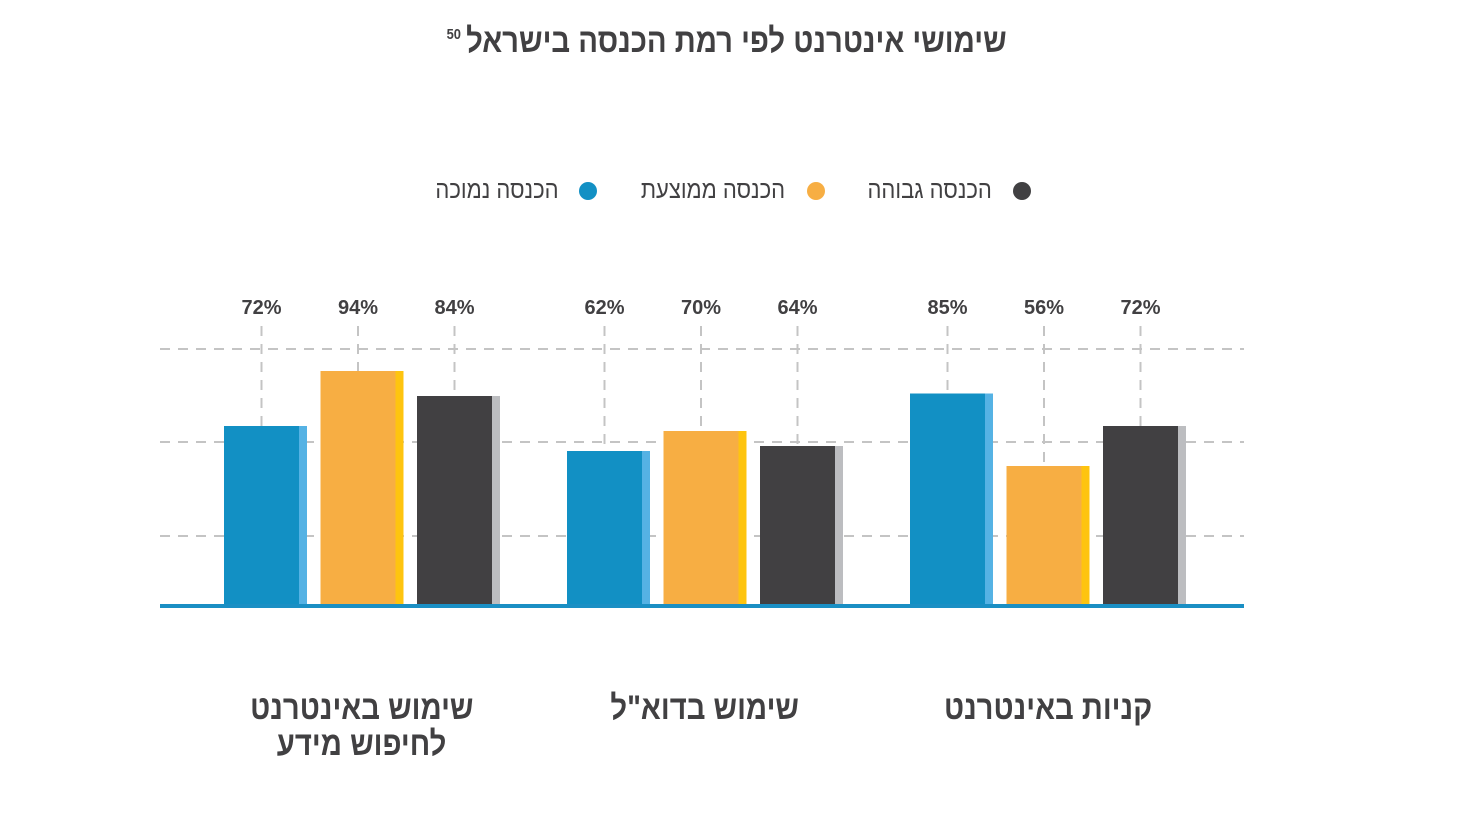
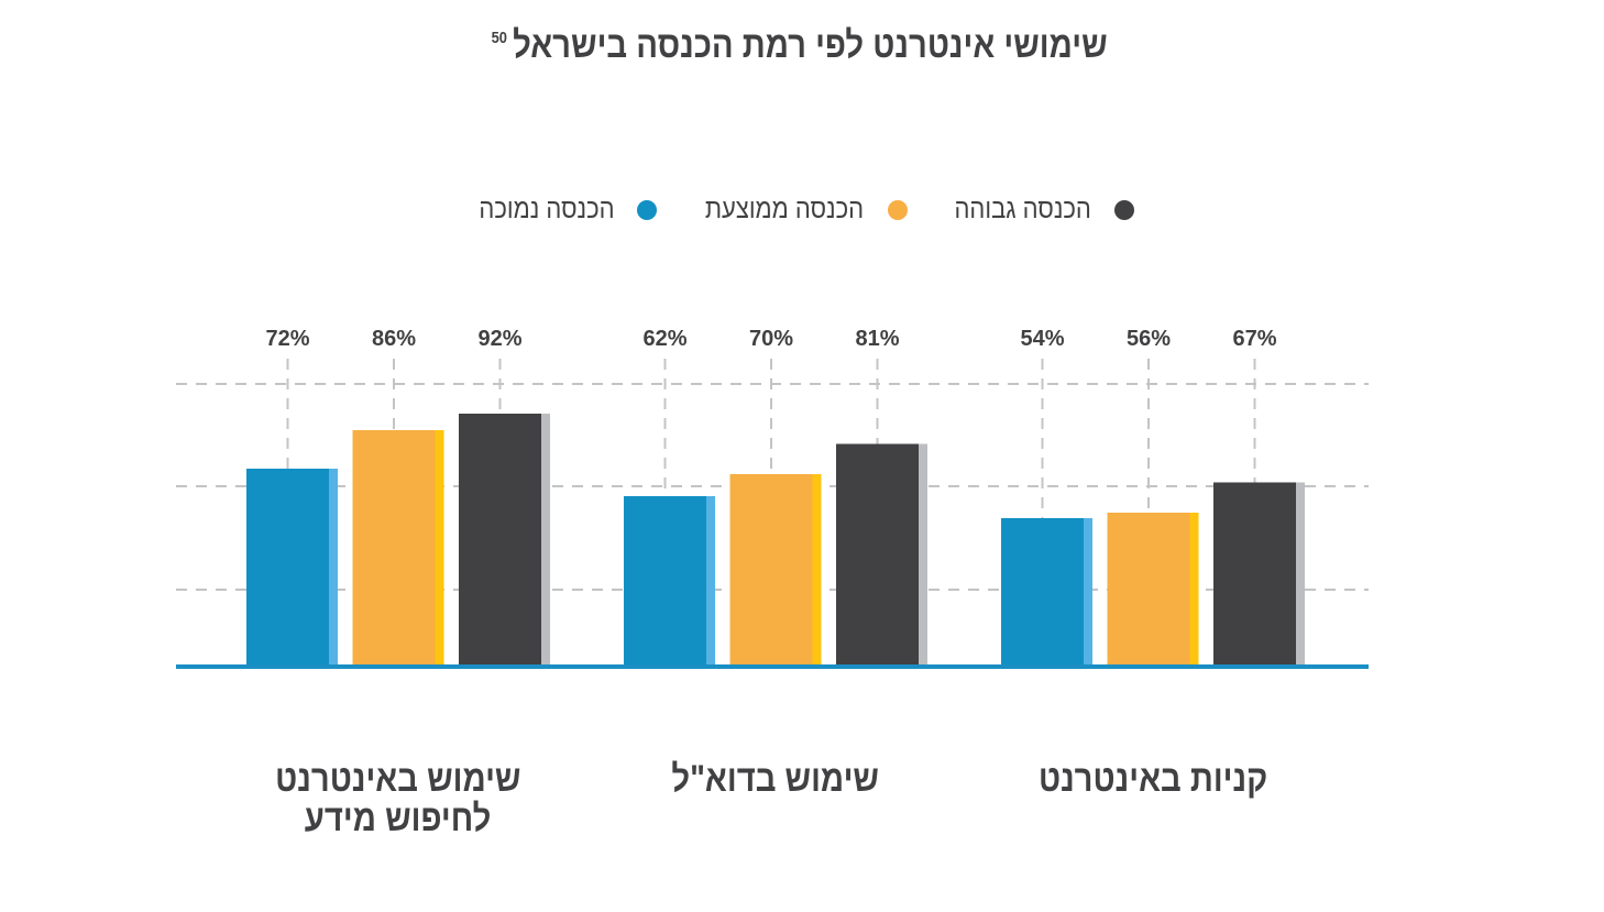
הכנסה ממוצעת/שימוש באינטרנט לחיפוש מידע: 94% -> 86%
הכנסה גבוהה/שימוש באינטרנט לחיפוש מידע: 84% -> 92%
הכנסה גבוהה/שימוש בדוא"ל: 64% -> 81%
הכנסה נמוכה/קניות באינטרנט: 85% -> 54%
הכנסה גבוהה/קניות באינטרנט: 72% -> 67%
